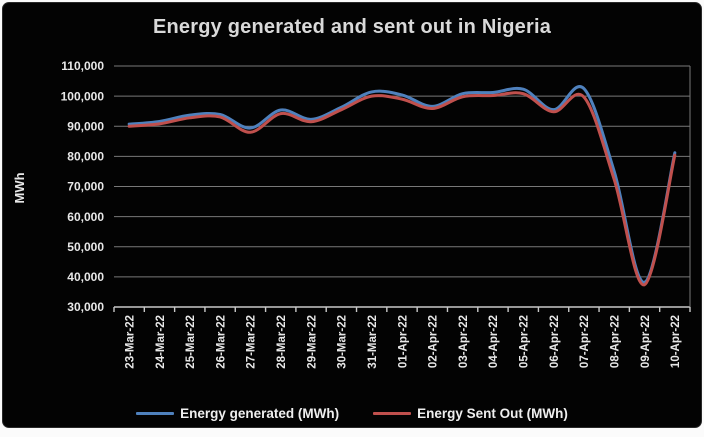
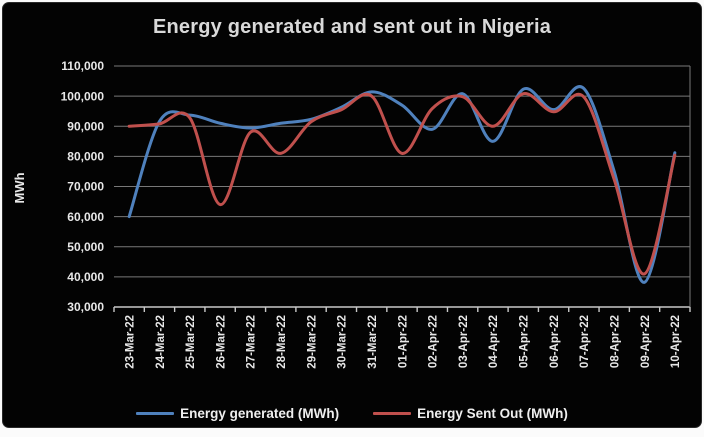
Energy generated (MWh)/23-Mar-22: 91000 -> 60000
Energy generated (MWh)/26-Mar-22: 94000 -> 91000
Energy Sent Out (MWh)/26-Mar-22: 93000 -> 64000
Energy generated (MWh)/28-Mar-22: 95000 -> 91000
Energy Sent Out (MWh)/28-Mar-22: 94000 -> 81000
Energy generated (MWh)/01-Apr-22: 100000 -> 97000
Energy Sent Out (MWh)/01-Apr-22: 99000 -> 81000
Energy generated (MWh)/02-Apr-22: 97000 -> 89000
Energy generated (MWh)/04-Apr-22: 101000 -> 85000
Energy Sent Out (MWh)/04-Apr-22: 100000 -> 90000
Energy Sent Out (MWh)/09-Apr-22: 37000 -> 41000
